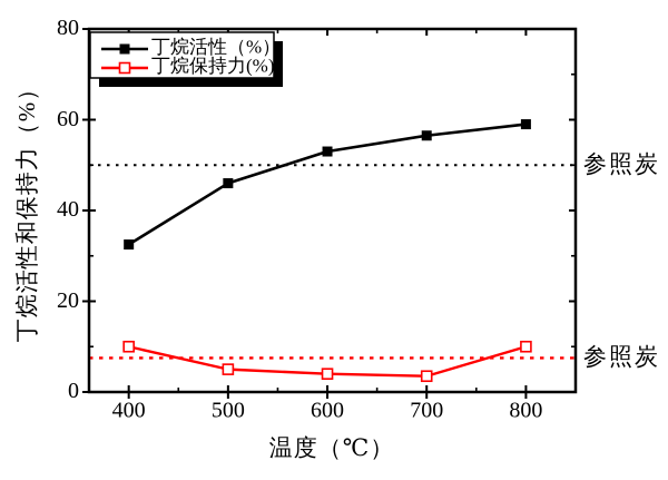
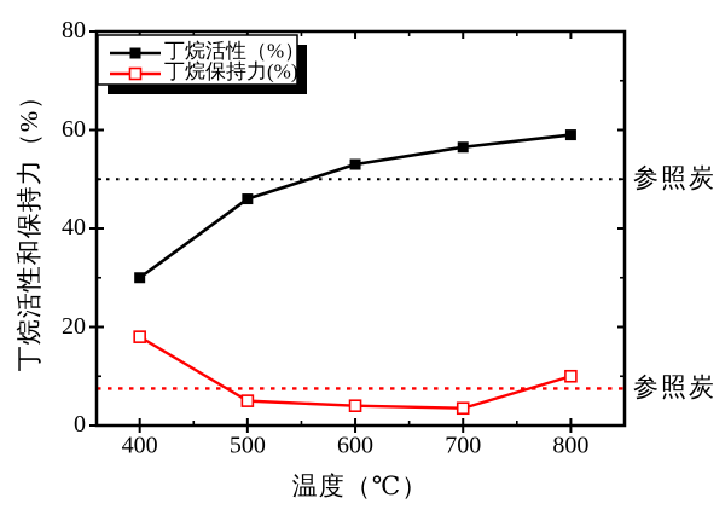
丁烷活性（%）/400: 32 -> 30
丁烷保持力(%)/400: 10 -> 18
